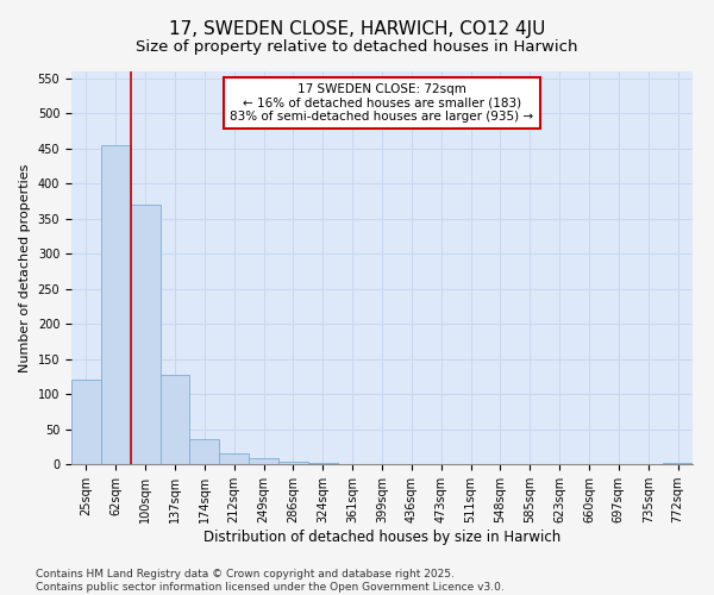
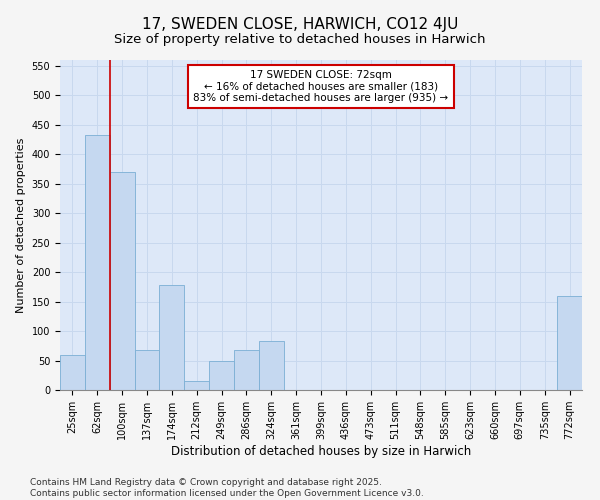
25sqm: 120 -> 60
62sqm: 455 -> 432
137sqm: 128 -> 68
174sqm: 35 -> 178
249sqm: 8 -> 50
286sqm: 3 -> 68
324sqm: 1 -> 84
772sqm: 2 -> 160
